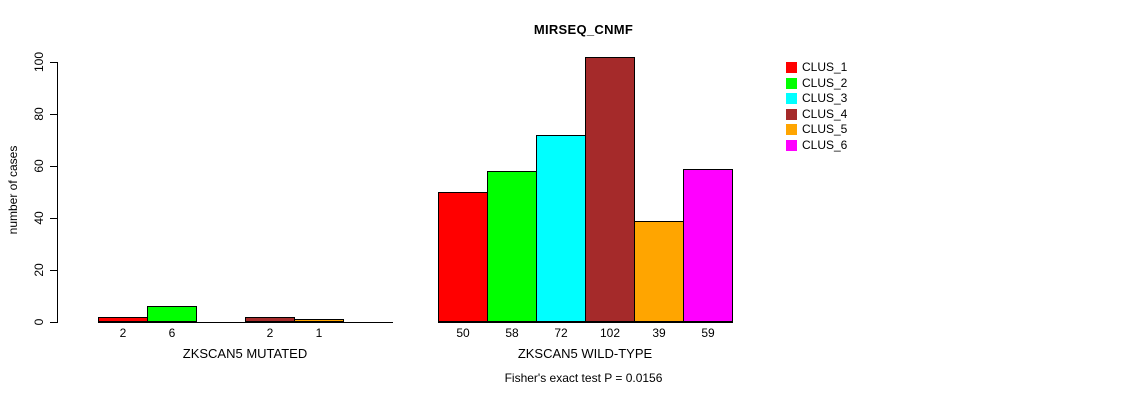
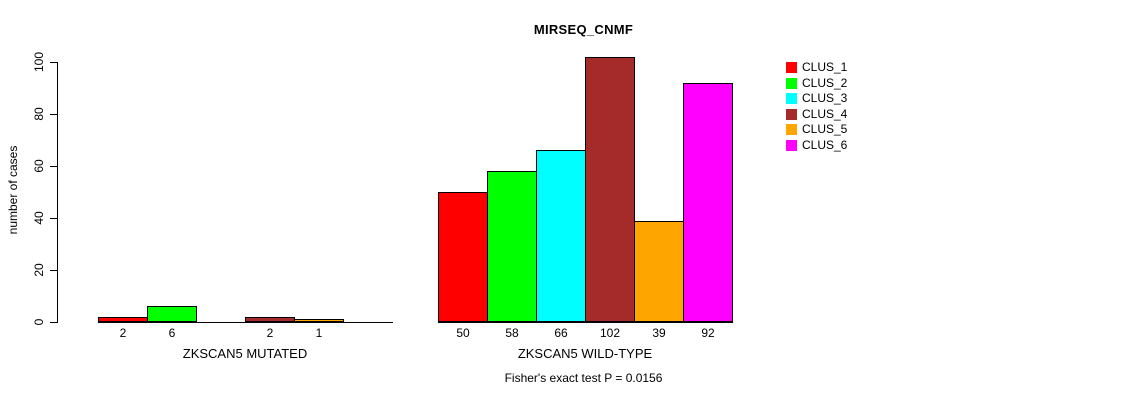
CLUS_3/ZKSCAN5 WILD-TYPE: 72 -> 66
CLUS_6/ZKSCAN5 WILD-TYPE: 59 -> 92
